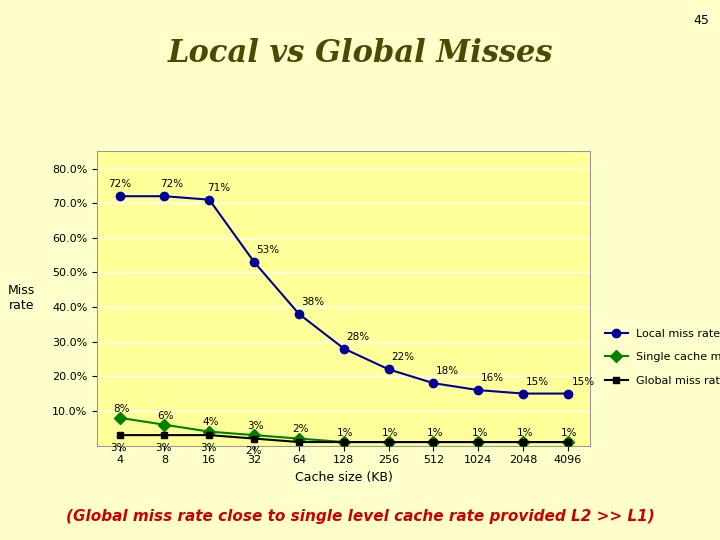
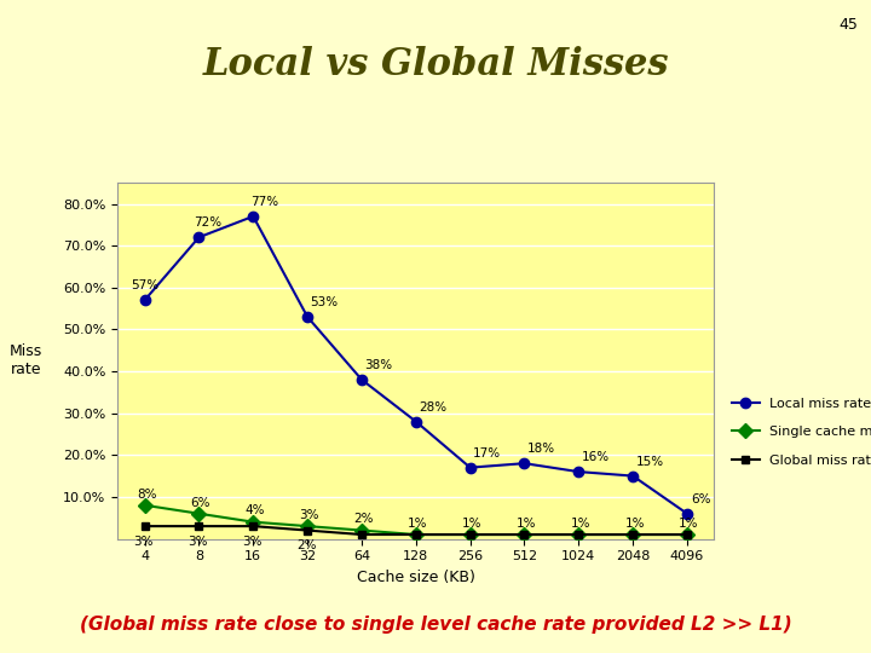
Local miss rate/4: 72% -> 57%
Local miss rate/16: 71% -> 77%
Local miss rate/256: 22% -> 17%
Local miss rate/4096: 15% -> 6%
